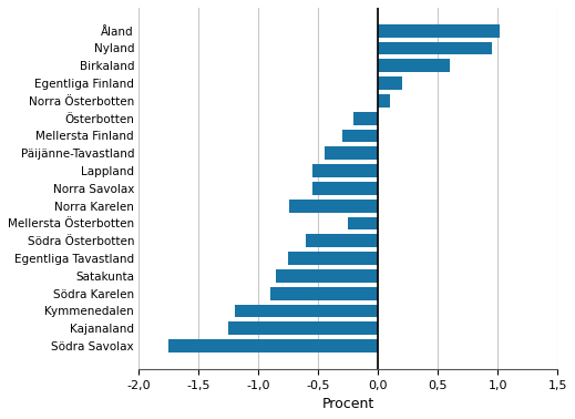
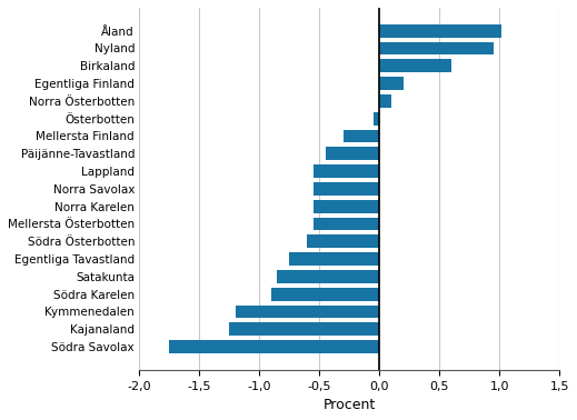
Österbotten: -0,21 -> -0,05
Norra Karelen: -0,74 -> -0,55
Mellersta Österbotten: -0,25 -> -0,55
